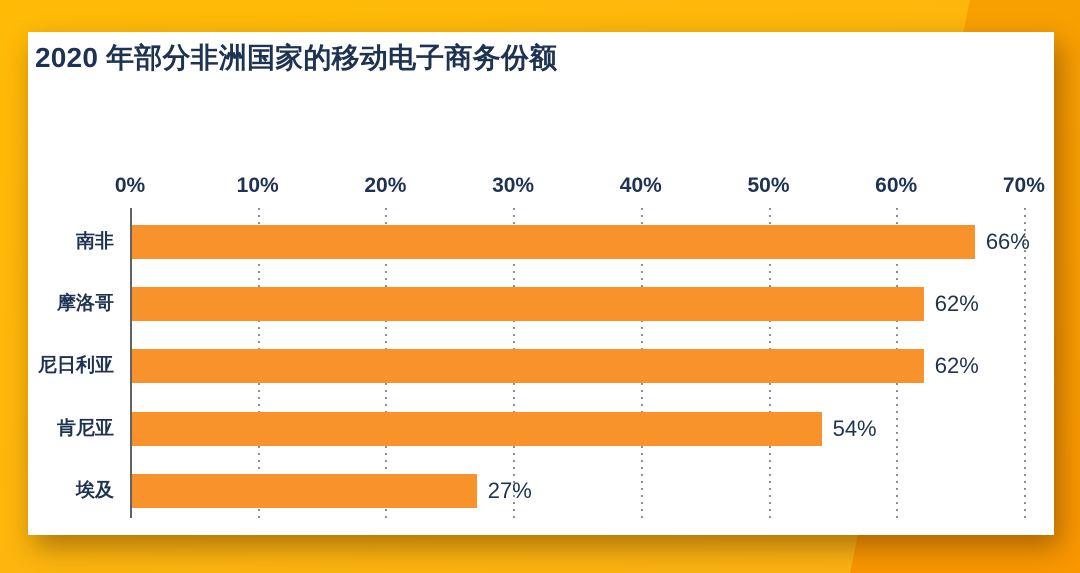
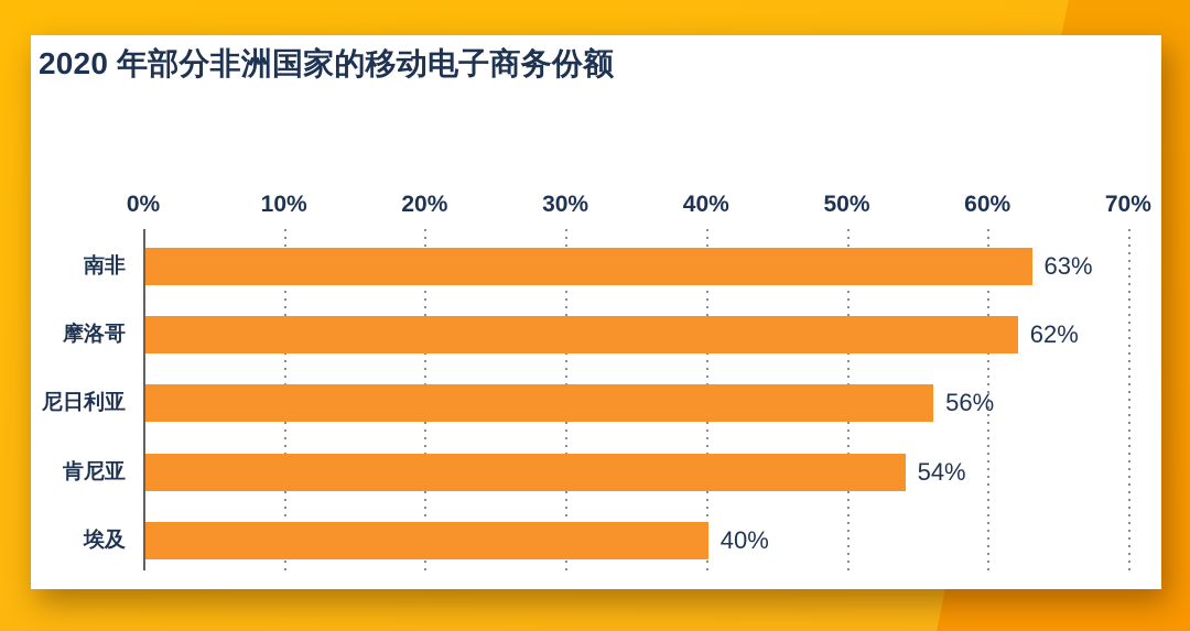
南非: 66% -> 63%
尼日利亚: 62% -> 56%
埃及: 27% -> 40%
